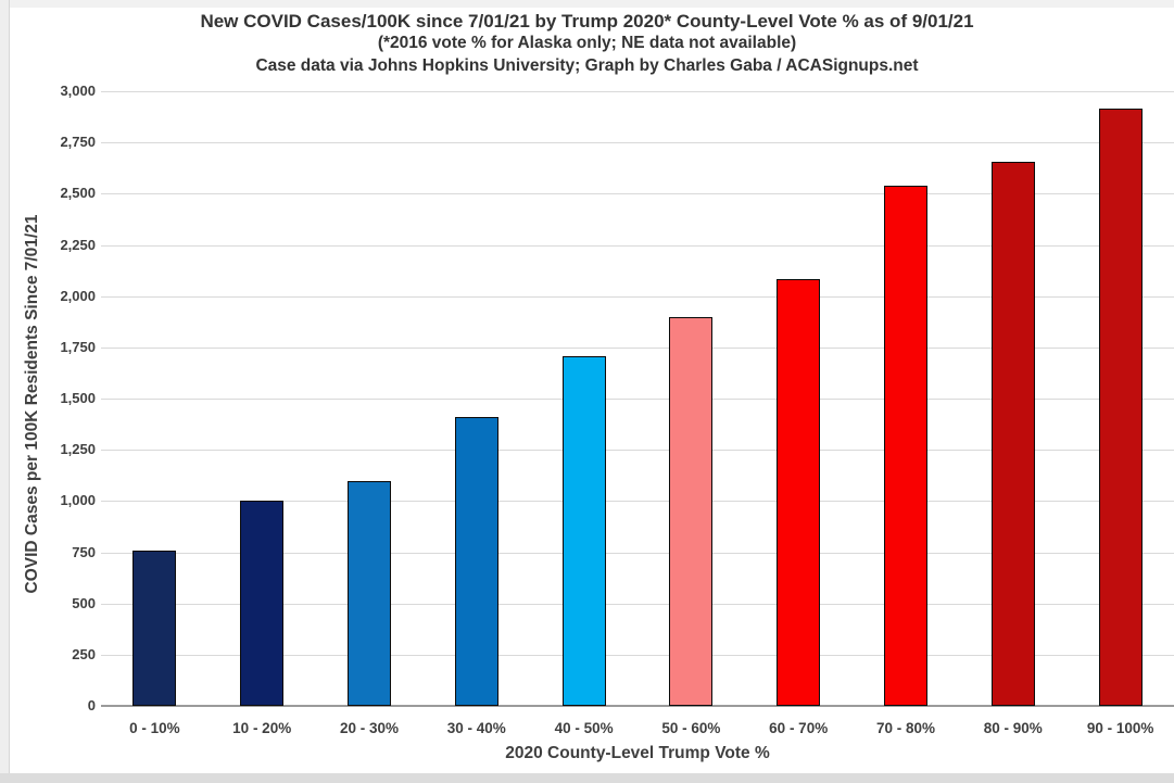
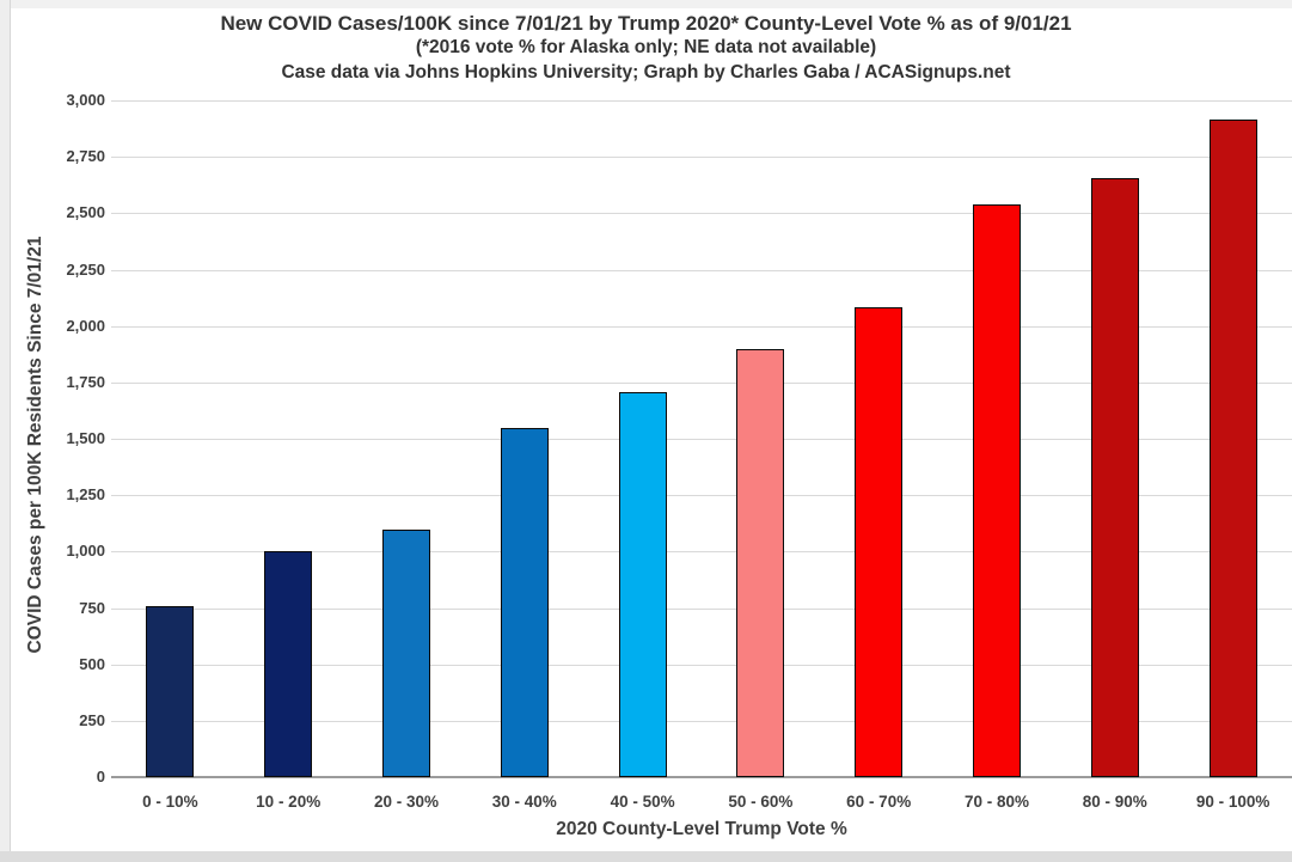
30 - 40%: 1410 -> 1550
